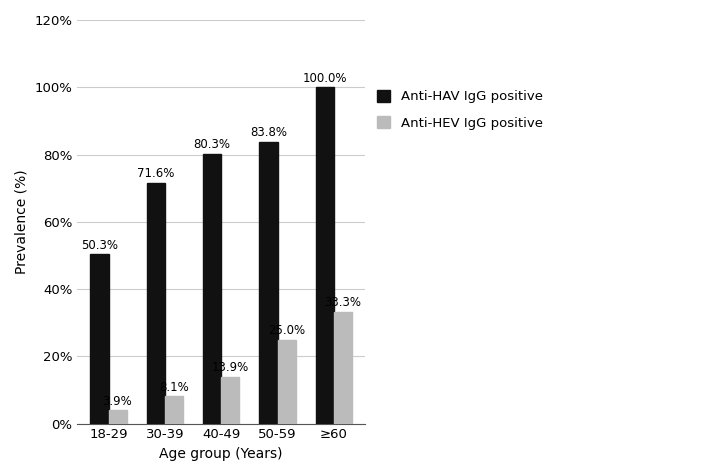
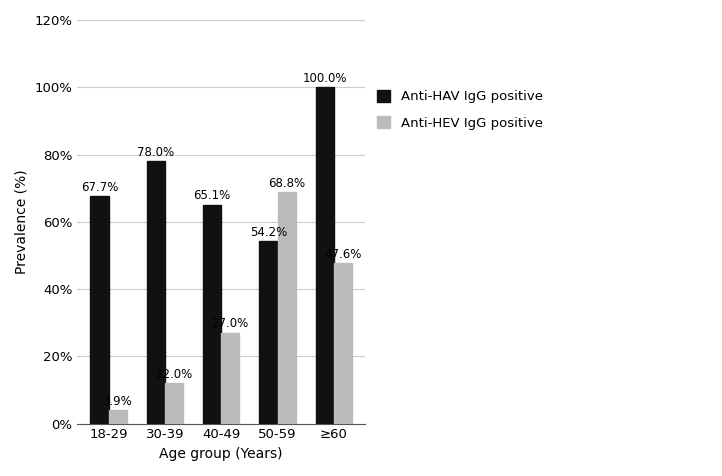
Anti-HAV IgG positive/18-29: 50.3% -> 67.7%
Anti-HAV IgG positive/30-39: 71.6% -> 78.0%
Anti-HEV IgG positive/30-39: 8.1% -> 12.0%
Anti-HAV IgG positive/40-49: 80.3% -> 65.1%
Anti-HEV IgG positive/40-49: 13.9% -> 27.0%
Anti-HAV IgG positive/50-59: 83.8% -> 54.2%
Anti-HEV IgG positive/50-59: 25.0% -> 68.8%
Anti-HEV IgG positive/≥60: 33.3% -> 47.6%
